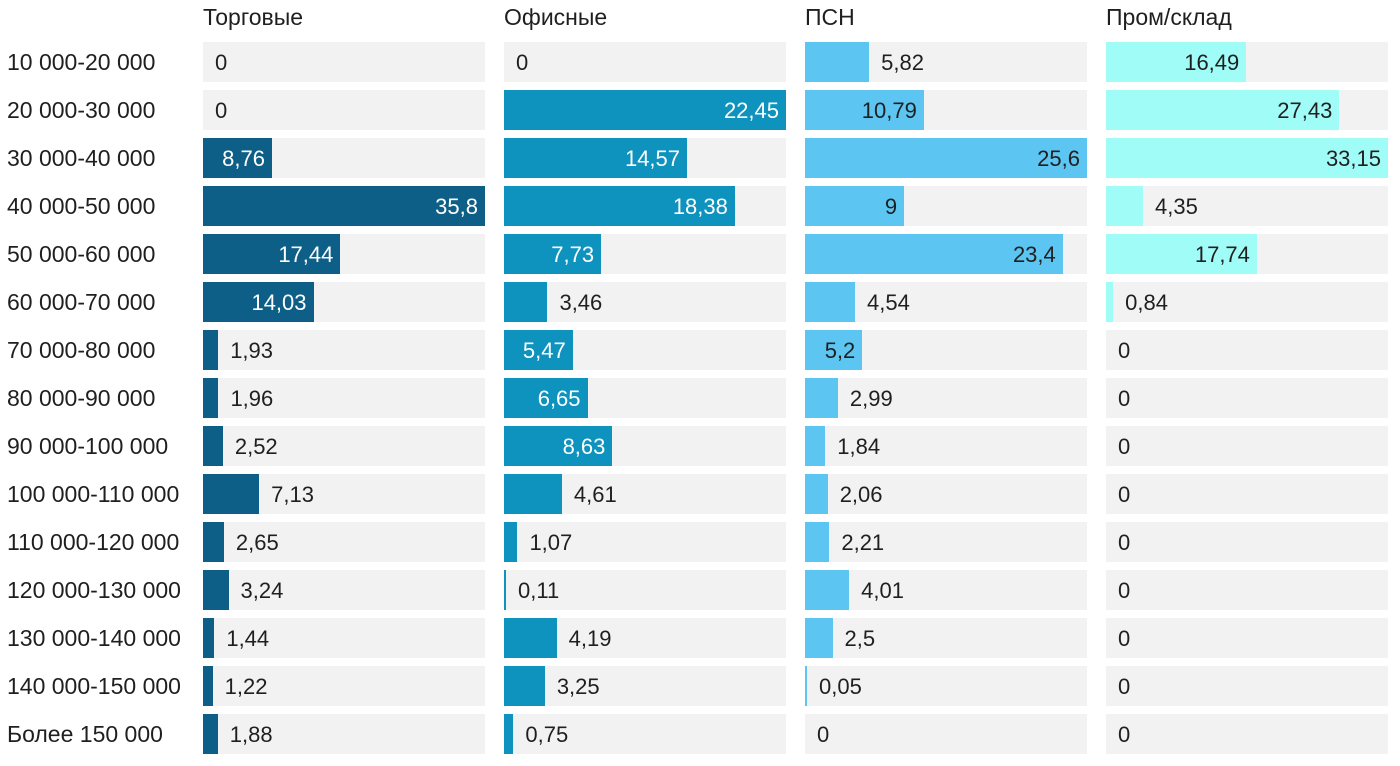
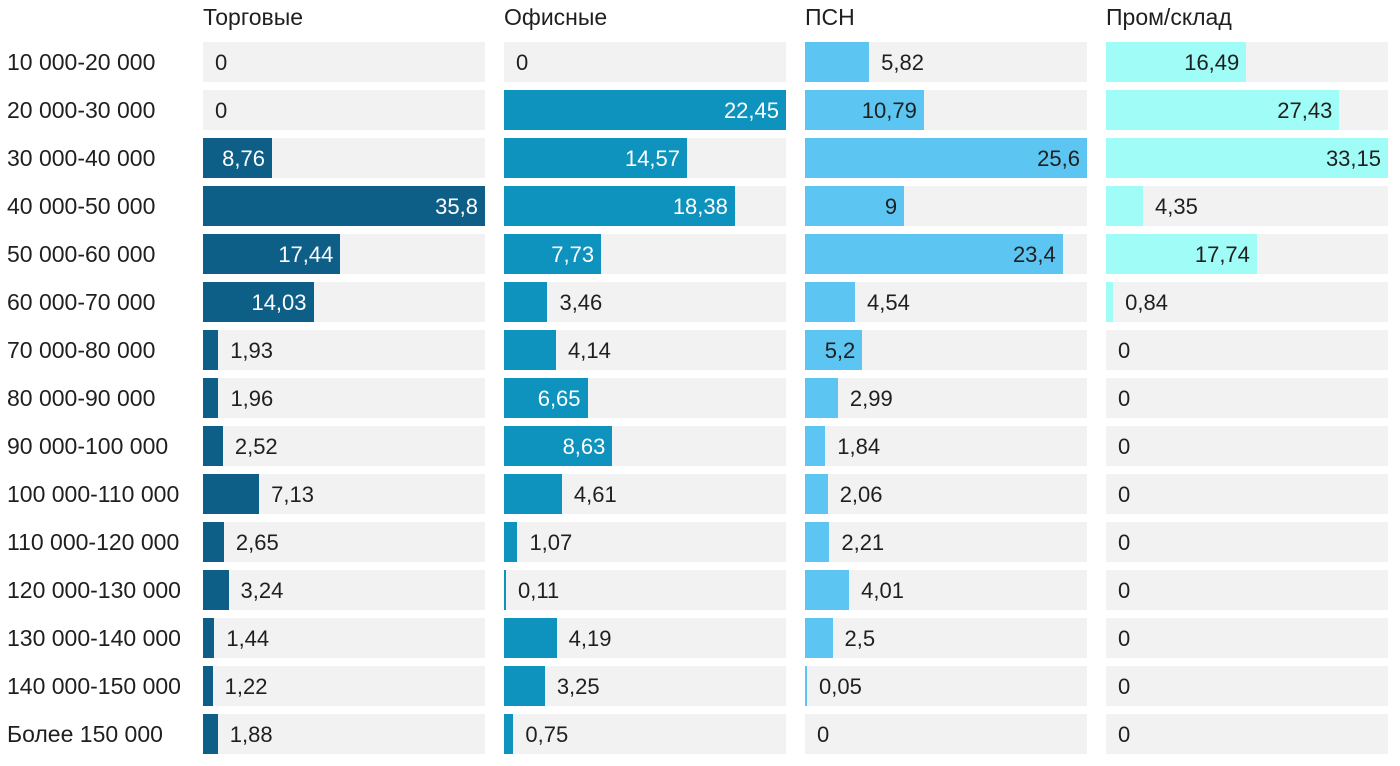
Офисные/70 000-80 000: 5,47 -> 4,14
